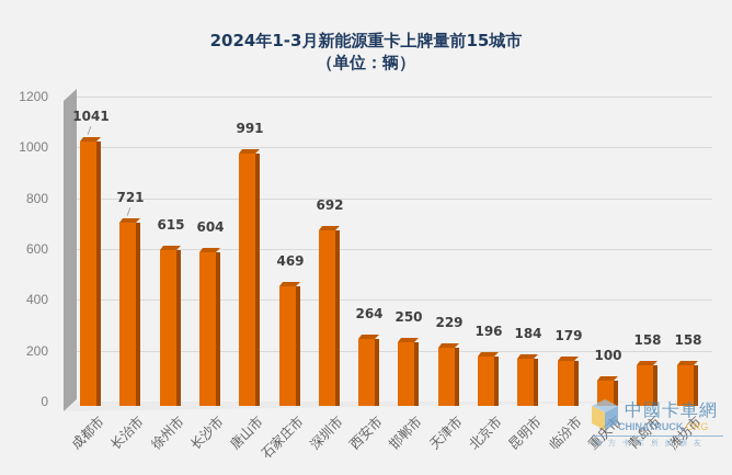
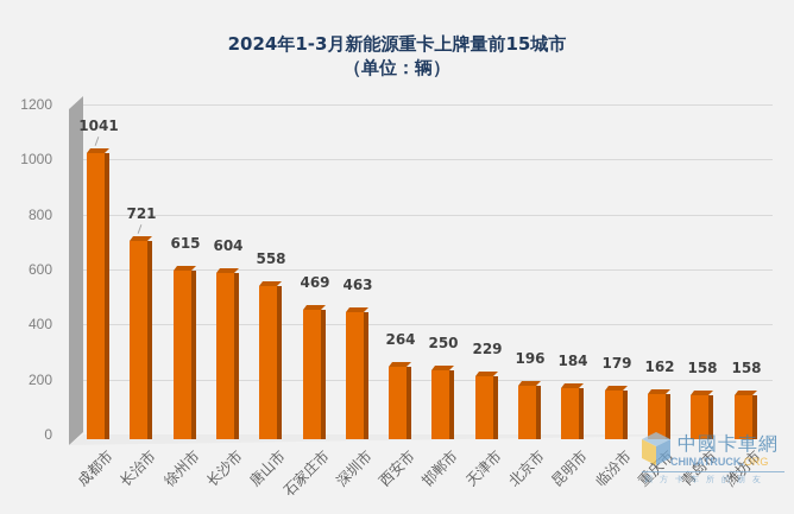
唐山市: 991 -> 558
深圳市: 692 -> 463
重庆市: 100 -> 162
